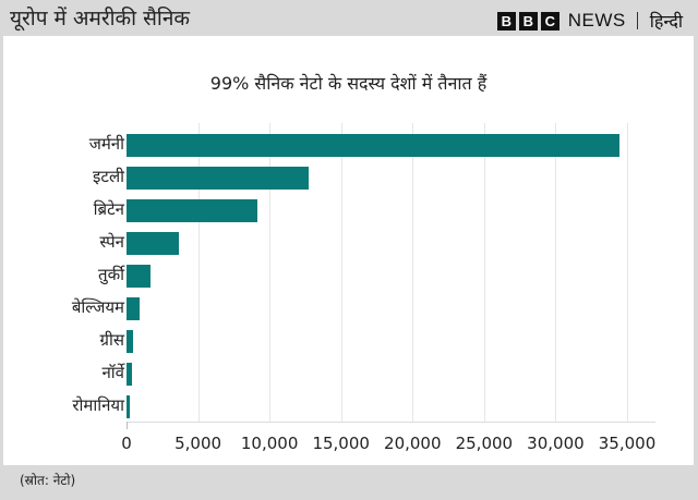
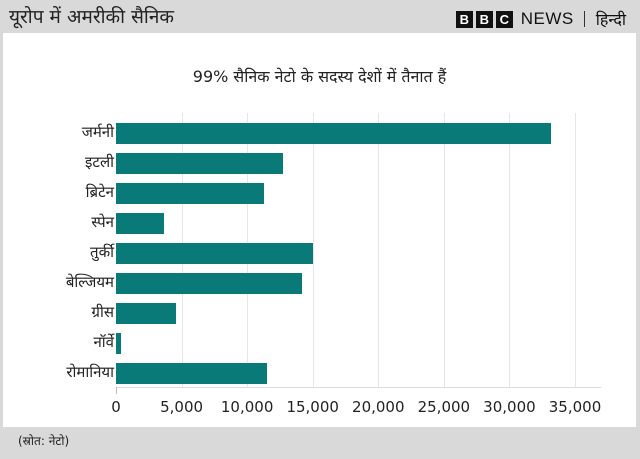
जर्मनी: 34500 -> 33200
ब्रिटेन: 9200 -> 11300
तुर्की: 1700 -> 15000
बेल्जियम: 900 -> 14200
ग्रीस: 400 -> 4600
रोमानिया: 200 -> 11500
